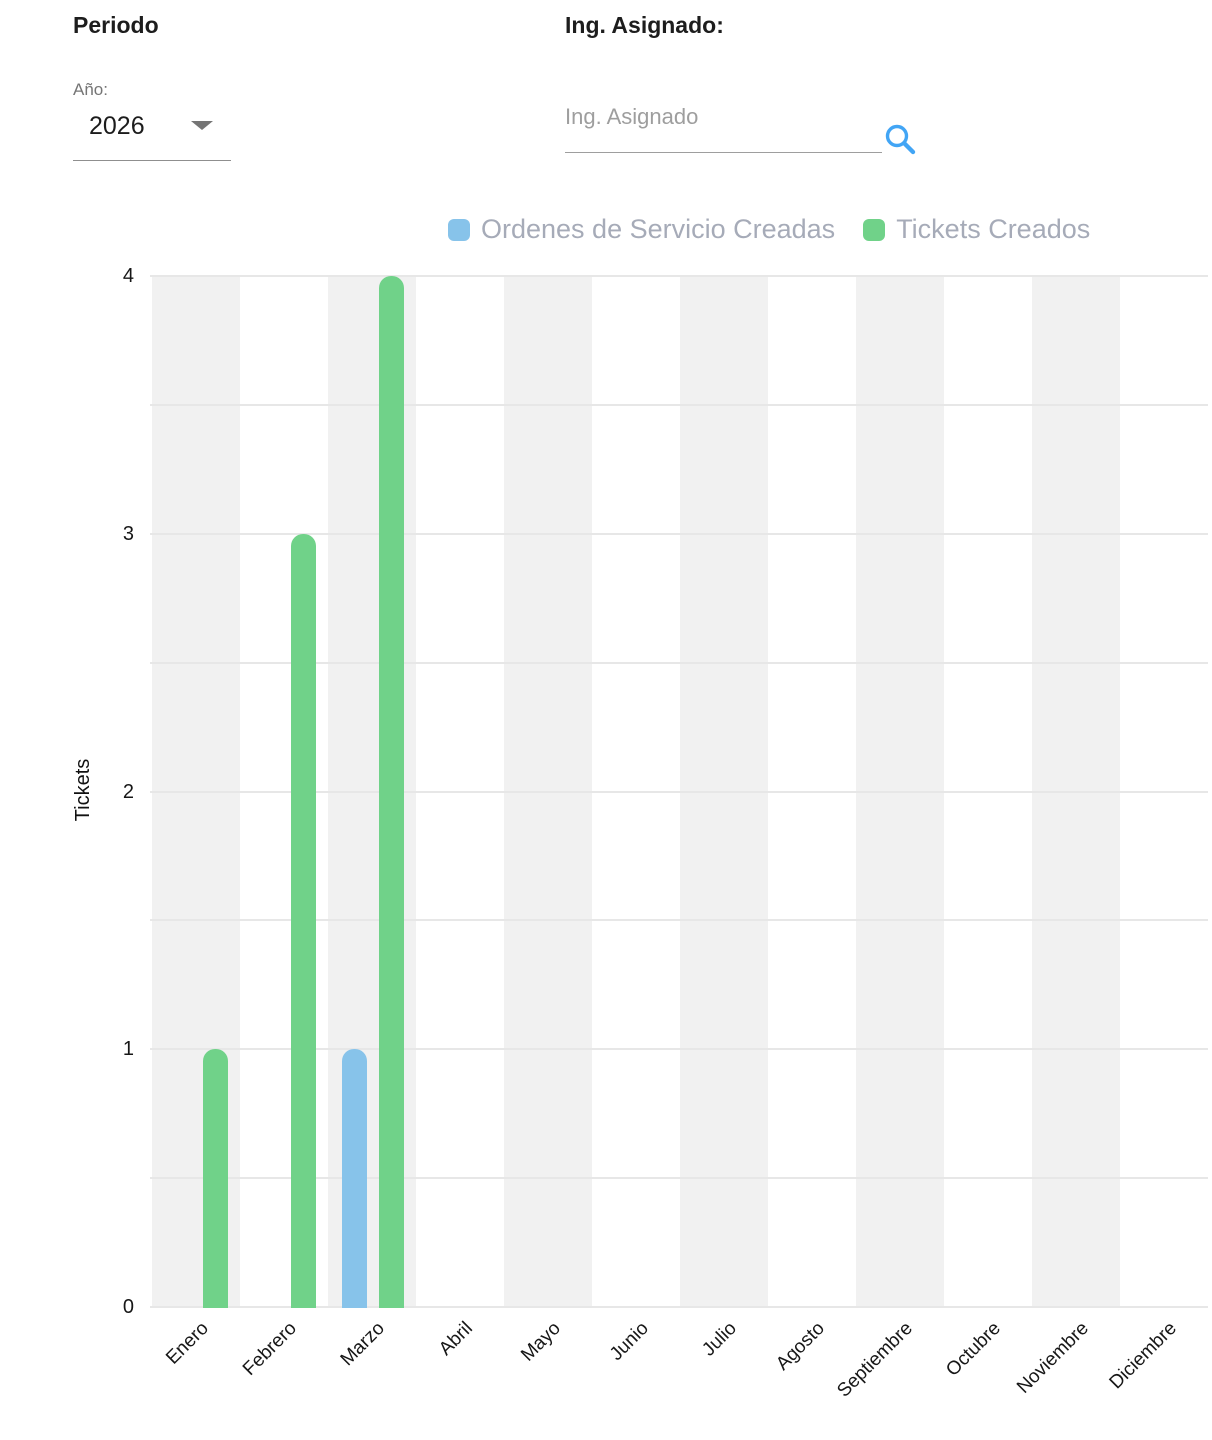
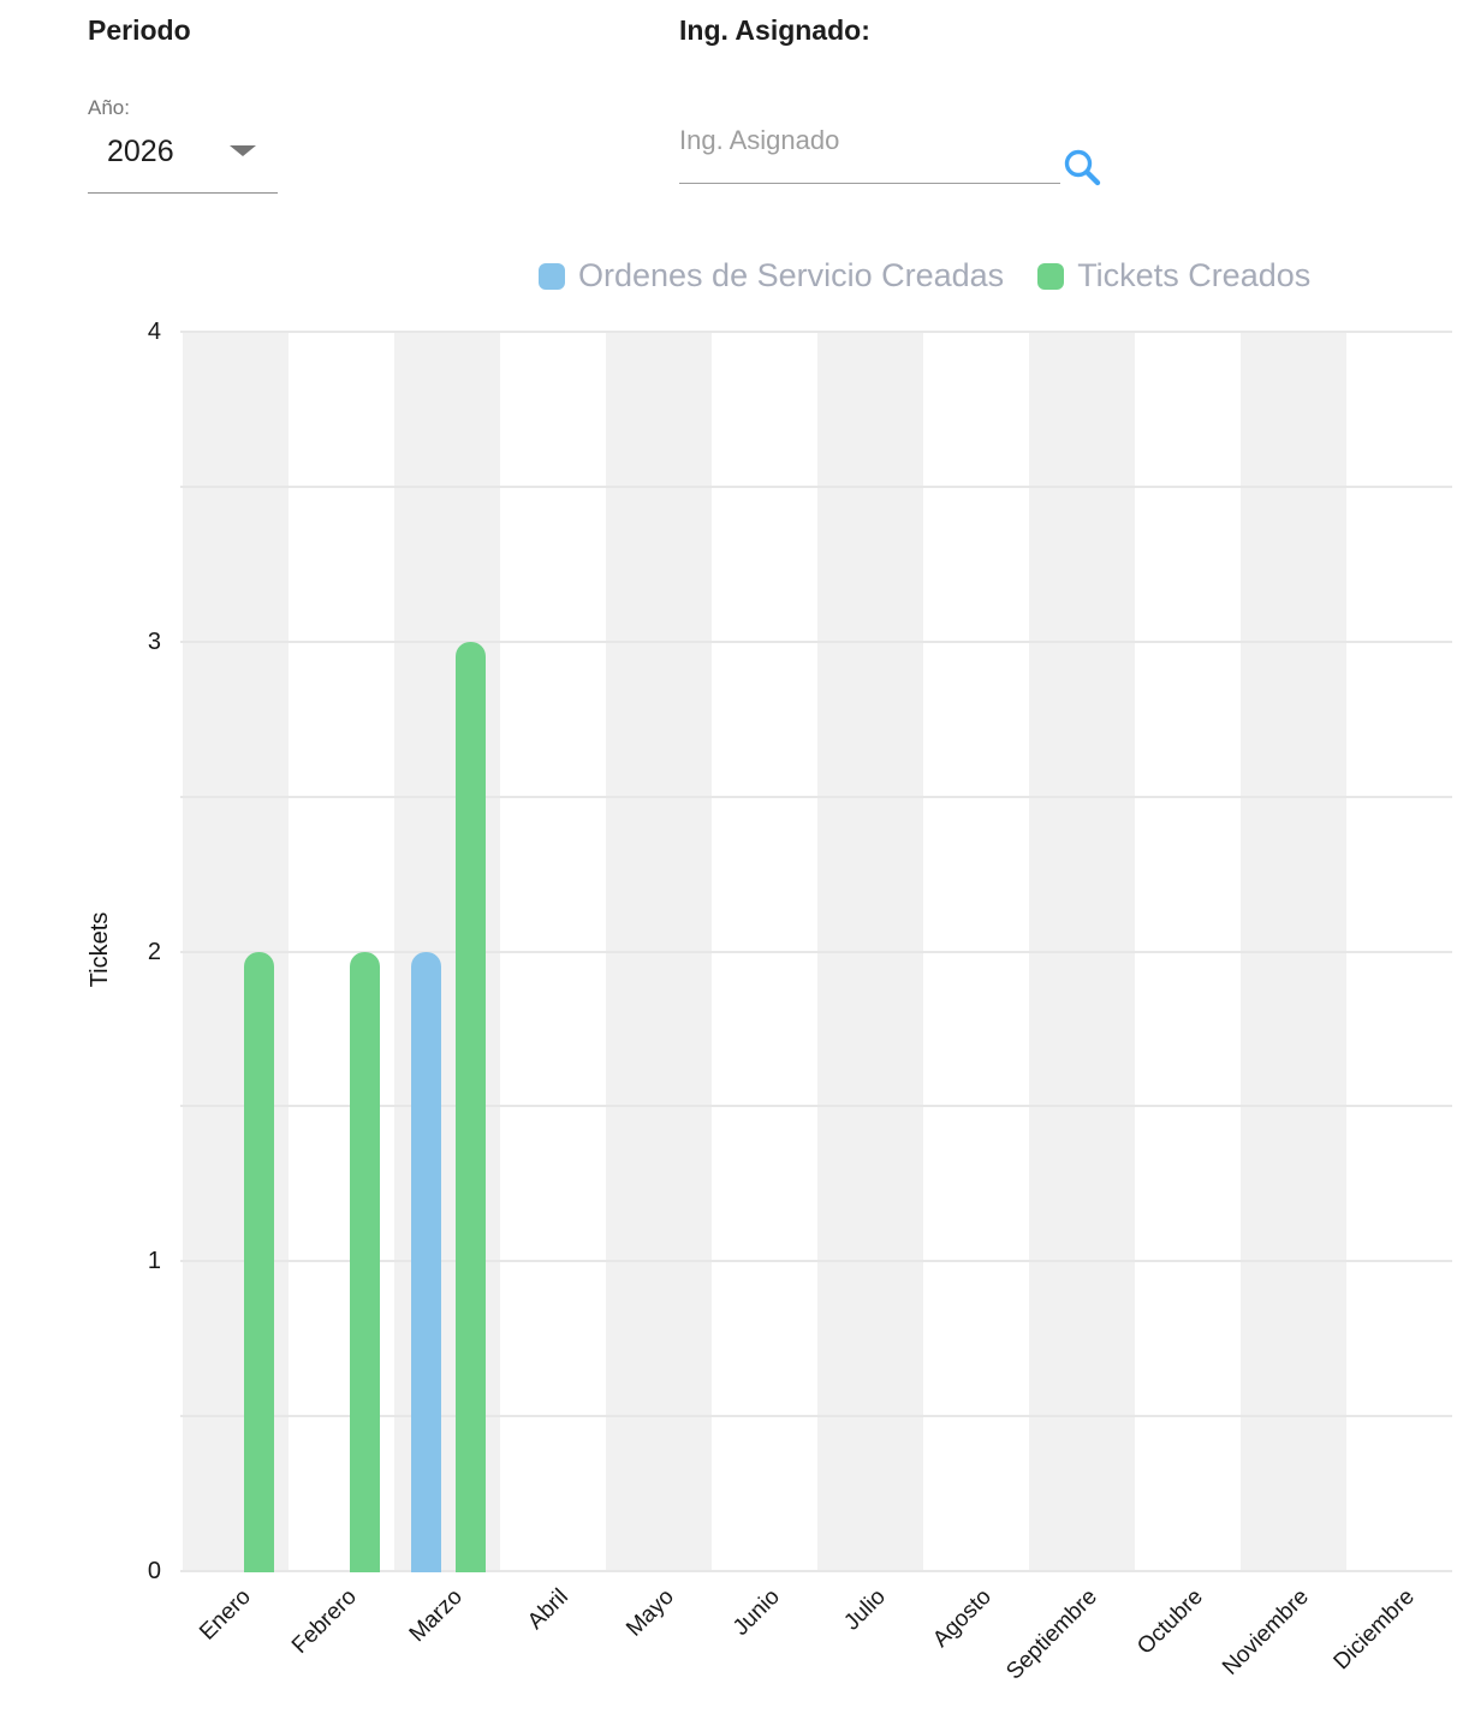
Tickets Creados/Enero: 1 -> 2
Tickets Creados/Febrero: 3 -> 2
Ordenes de Servicio Creadas/Marzo: 1 -> 2
Tickets Creados/Marzo: 4 -> 3
